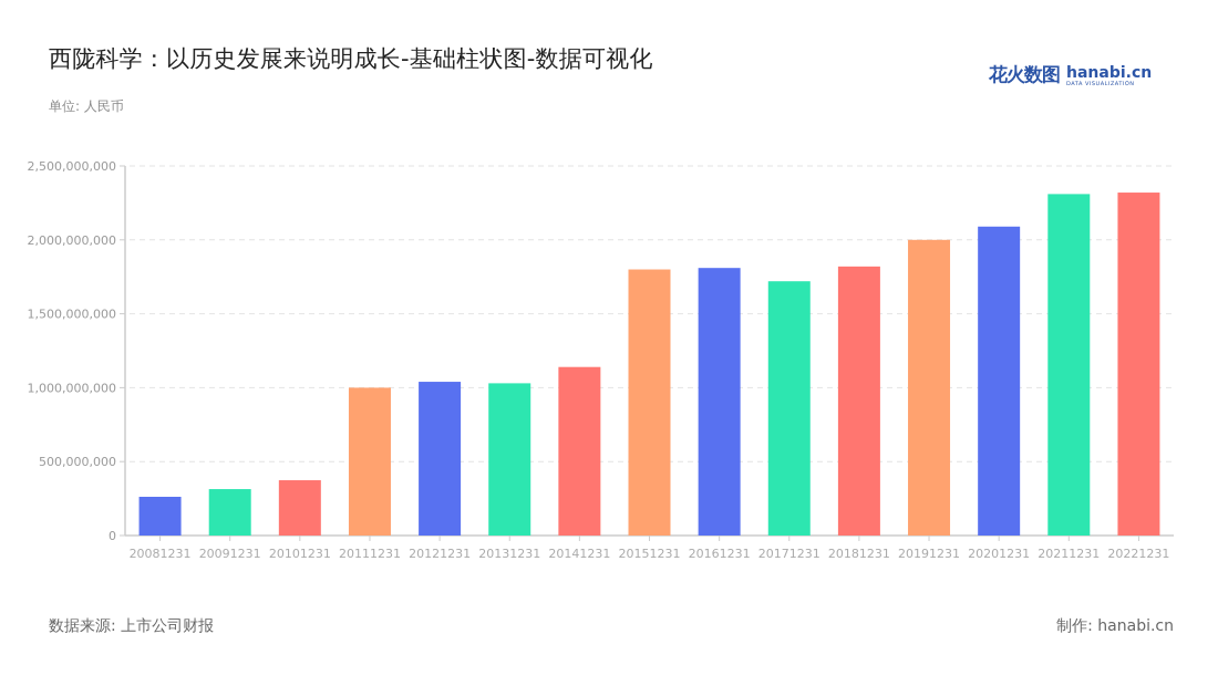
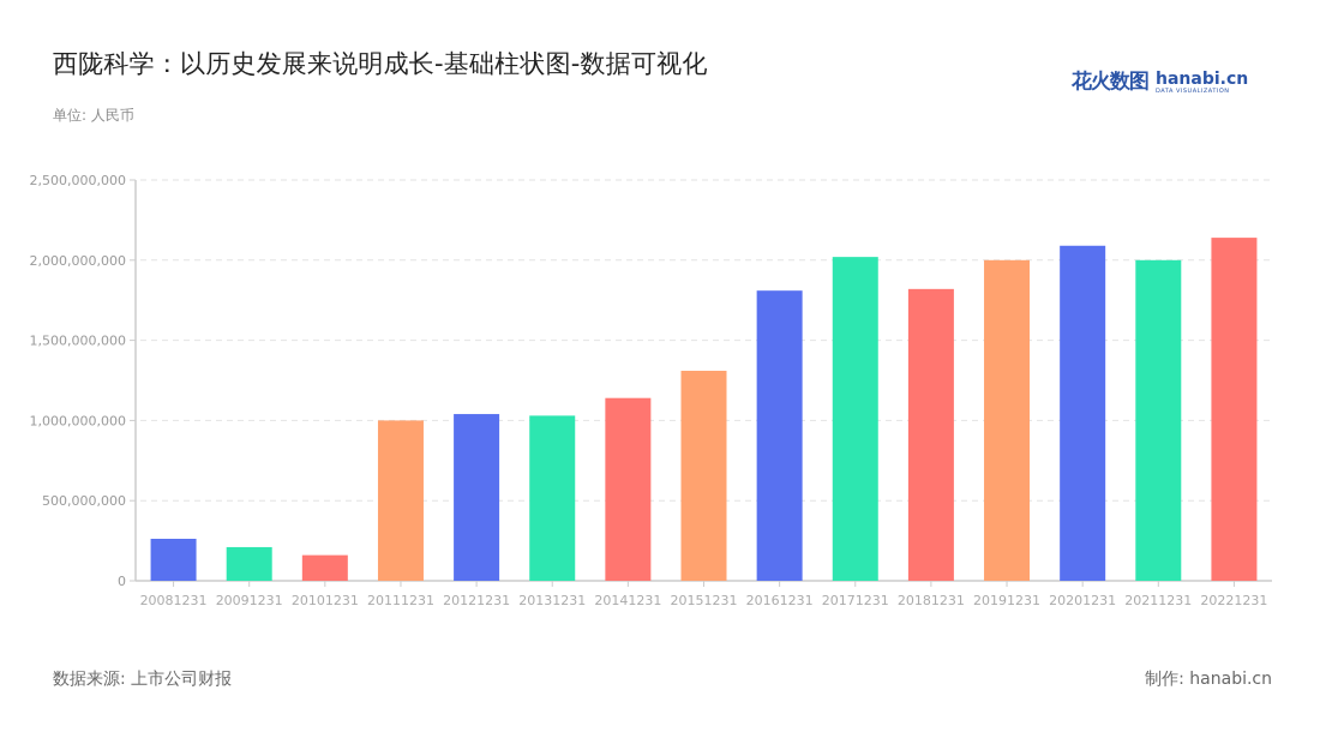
20091231: 310000000 -> 210000000
20101231: 370000000 -> 160000000
20151231: 1800000000 -> 1310000000
20171231: 1720000000 -> 2020000000
20211231: 2310000000 -> 2000000000
20221231: 2320000000 -> 2140000000
